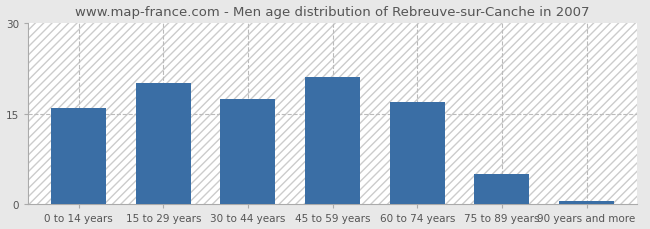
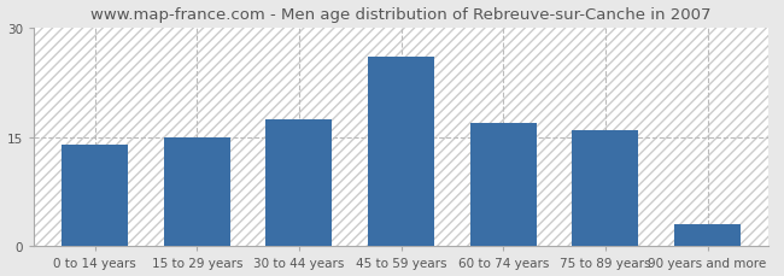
0 to 14 years: 16.0 -> 14.0
15 to 29 years: 20.0 -> 15.0
45 to 59 years: 21.0 -> 26.0
75 to 89 years: 5.0 -> 16.0
90 years and more: 0.5 -> 3.0
